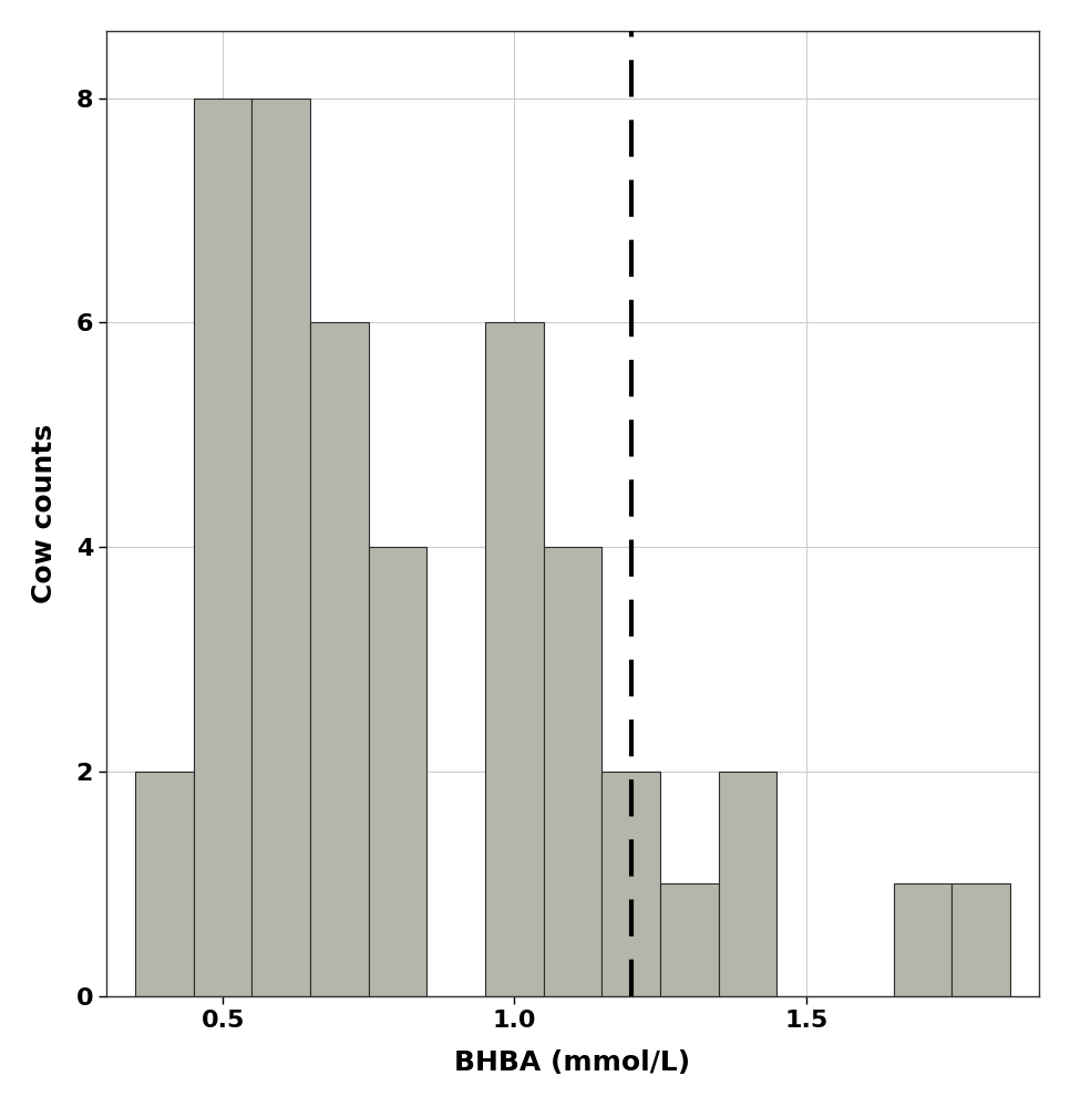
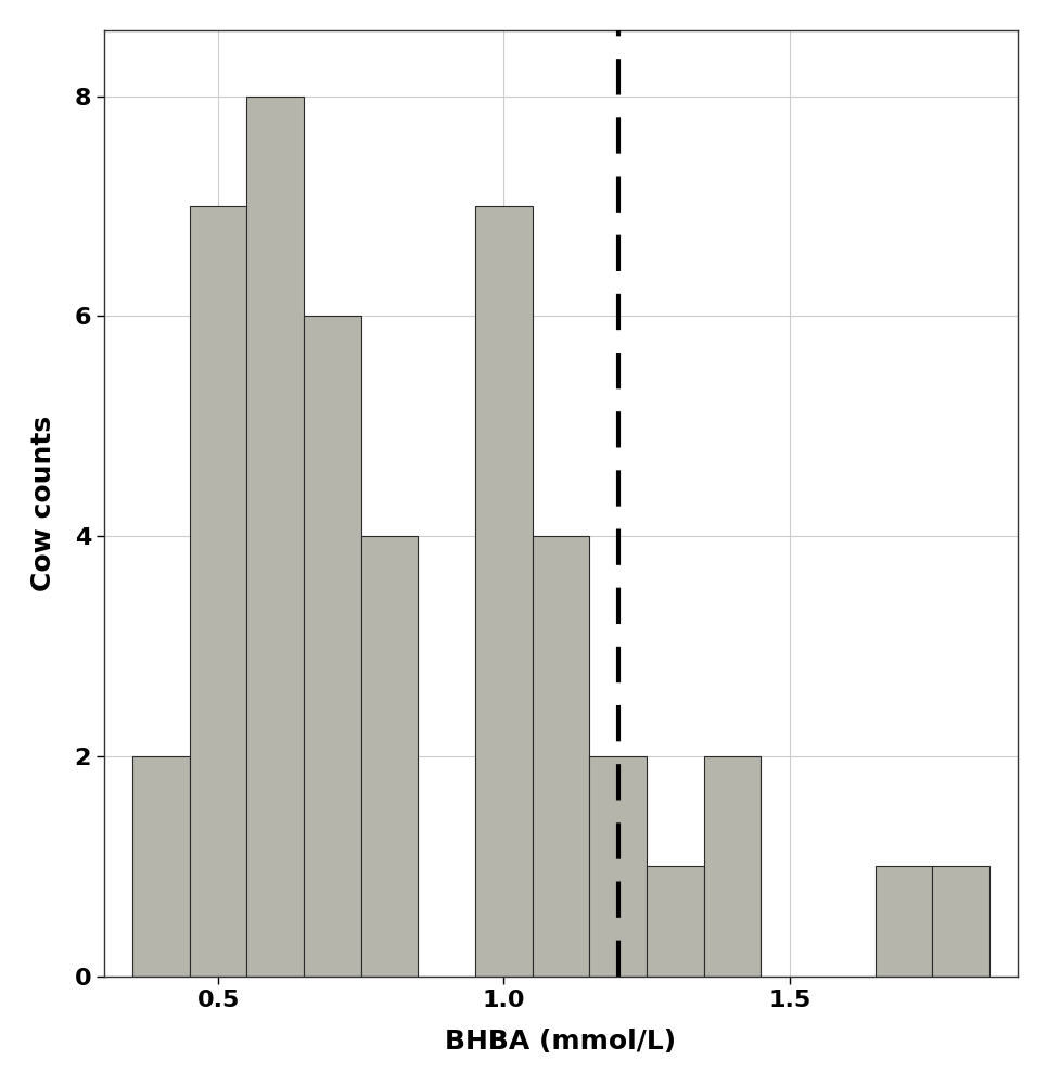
0.5: 8 -> 7
1.0: 6 -> 7
